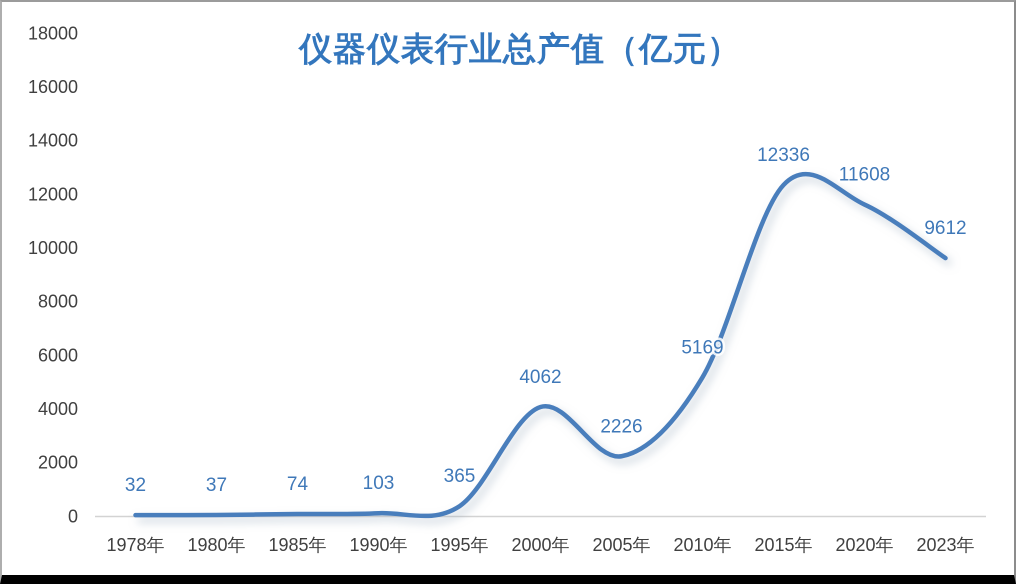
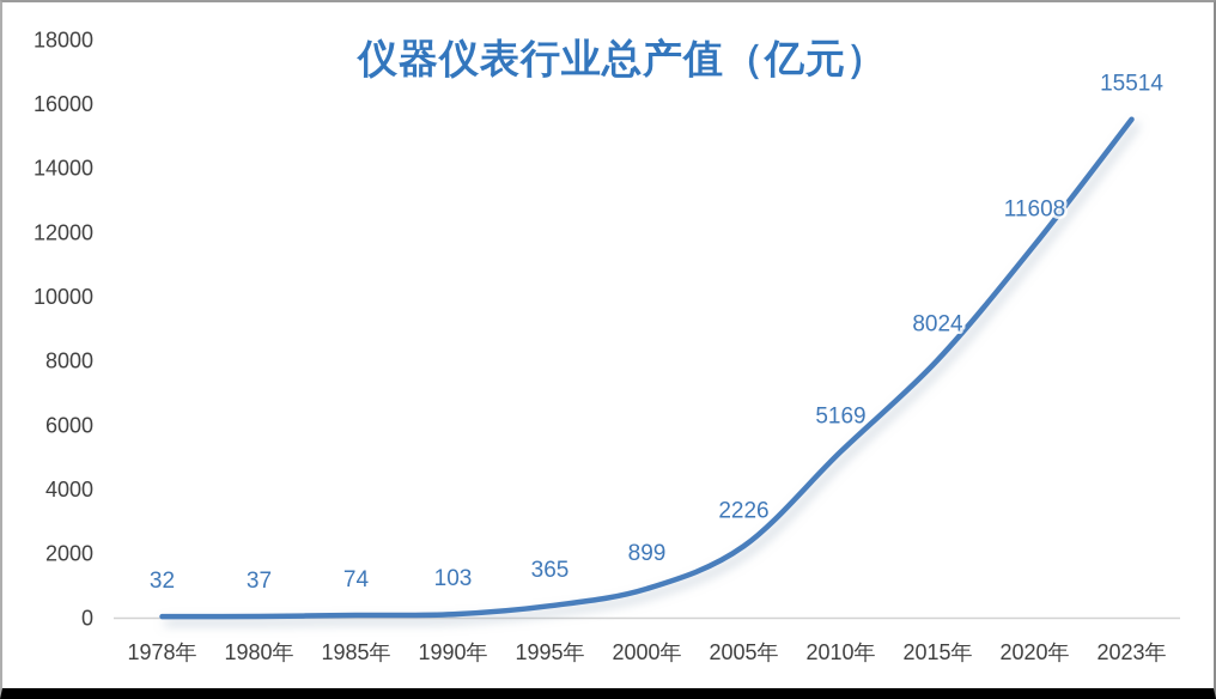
2000年: 4062 -> 899
2015年: 12336 -> 8024
2023年: 9612 -> 15514
